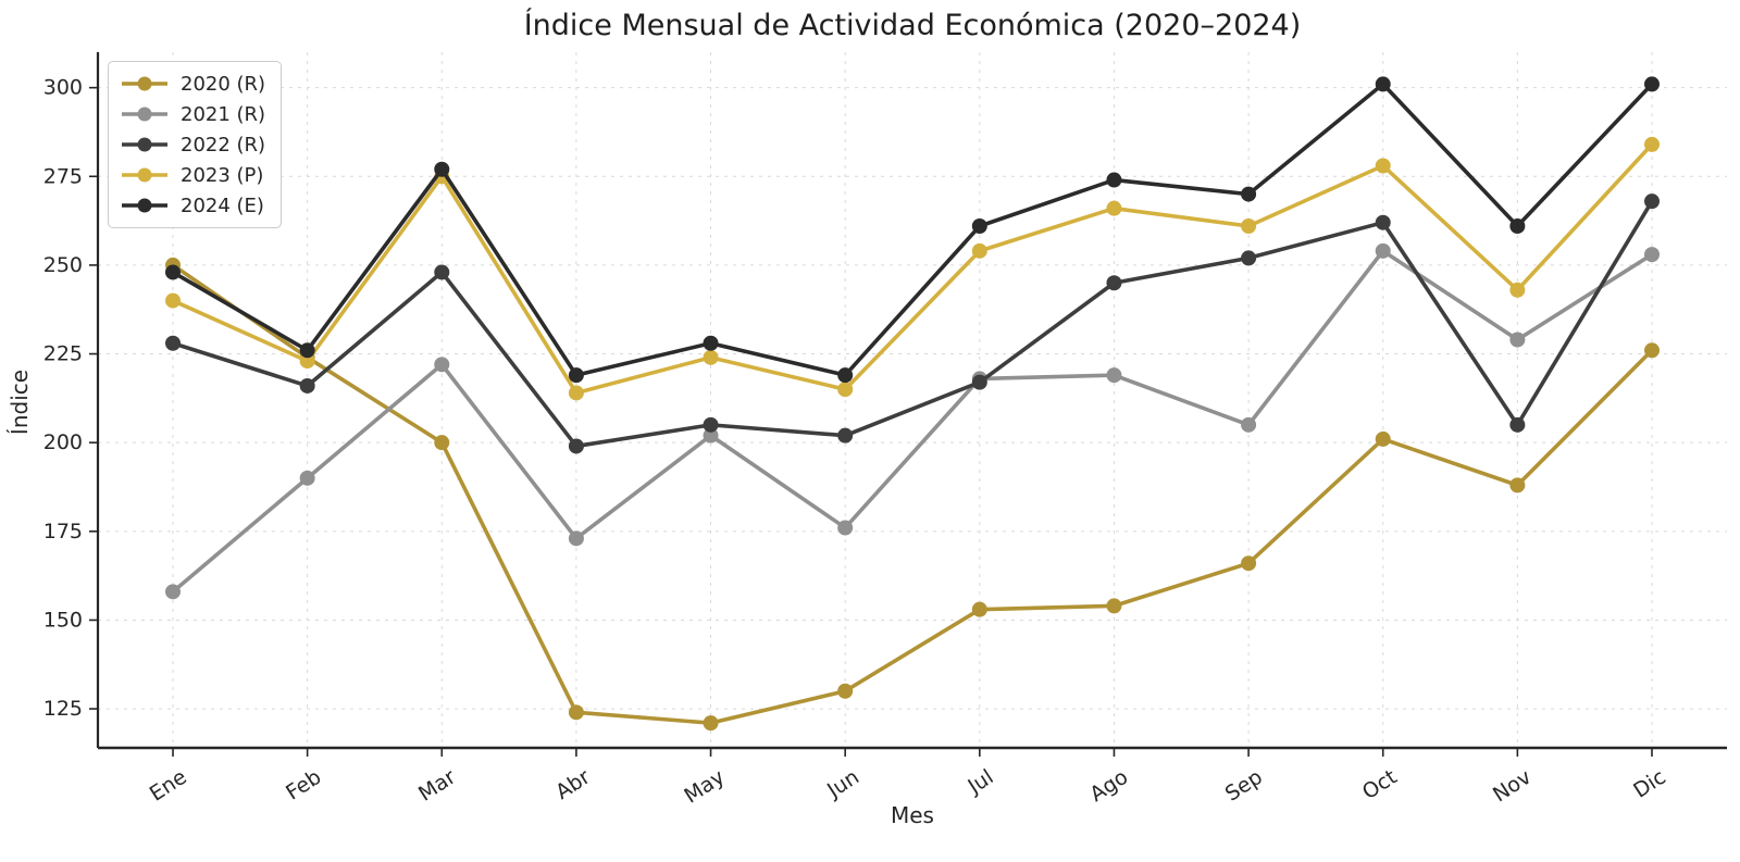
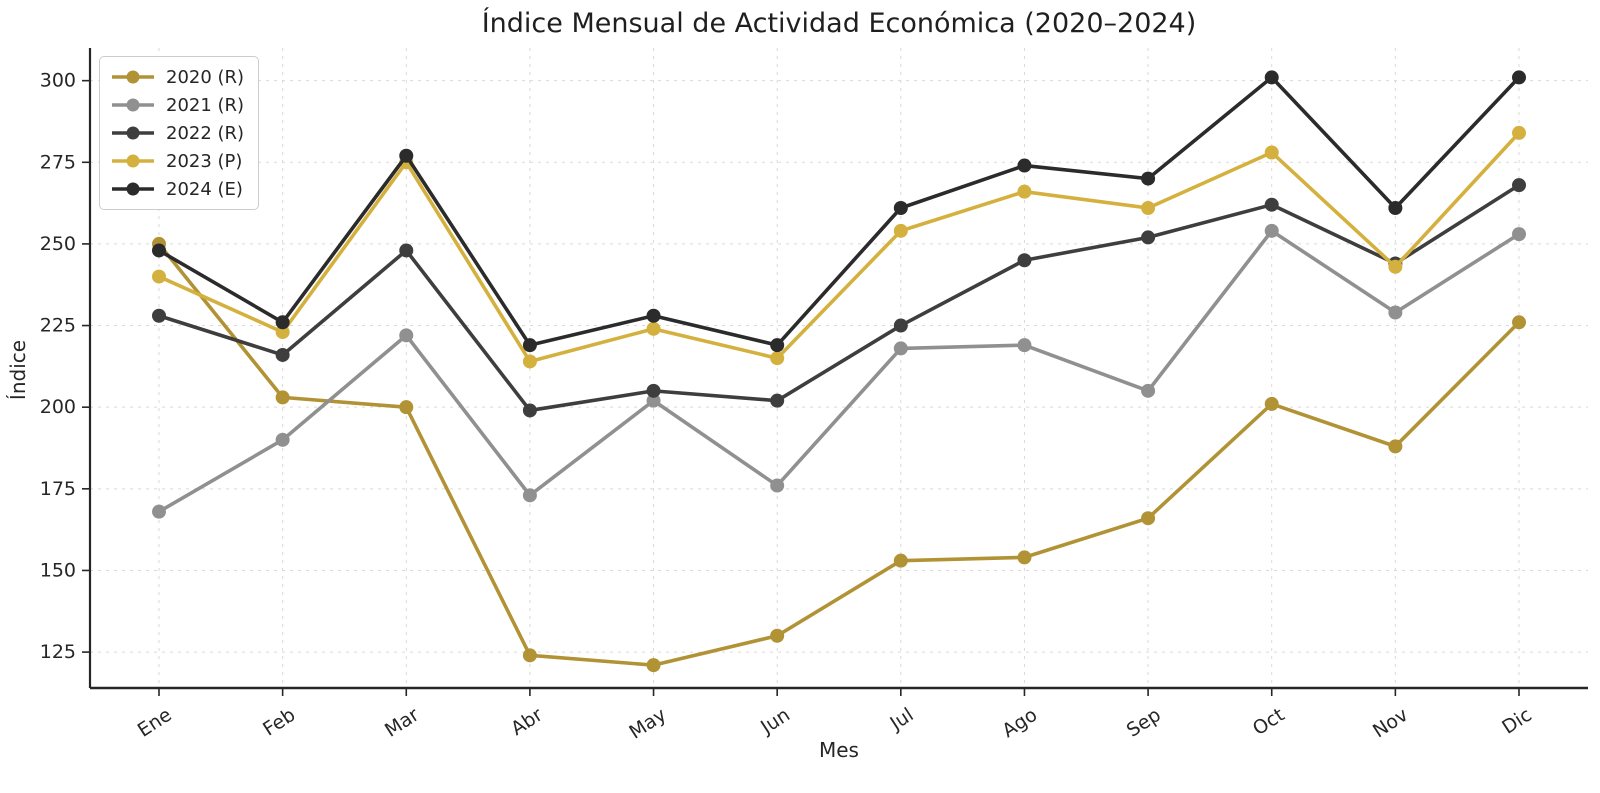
2021 (R)/Ene: 158 -> 168
2020 (R)/Feb: 224 -> 203
2022 (R)/Jul: 217 -> 225
2022 (R)/Nov: 205 -> 244
